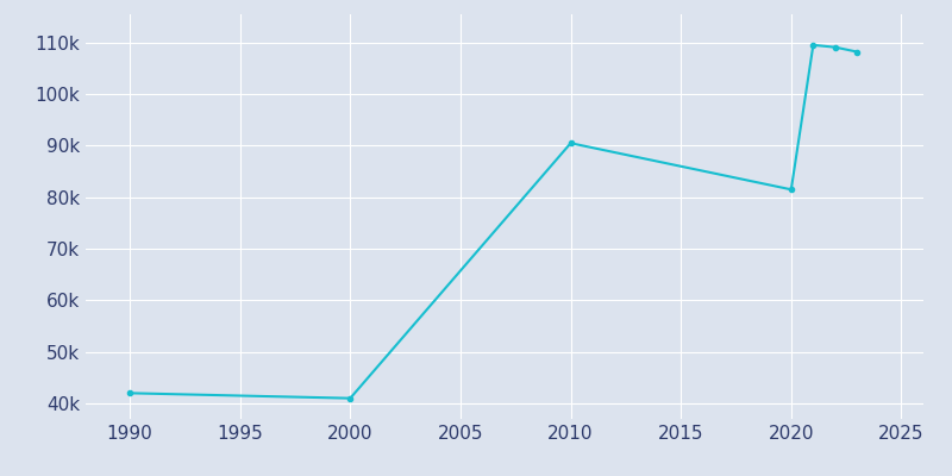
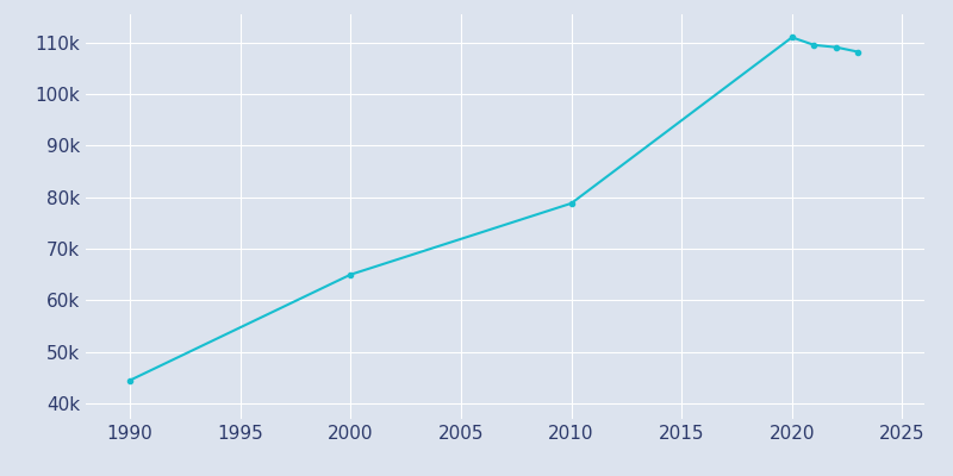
1990: 42.0k -> 44.5k
2000: 41.0k -> 65.0k
2010: 90.5k -> 78.8k
2020: 81.5k -> 111.0k
